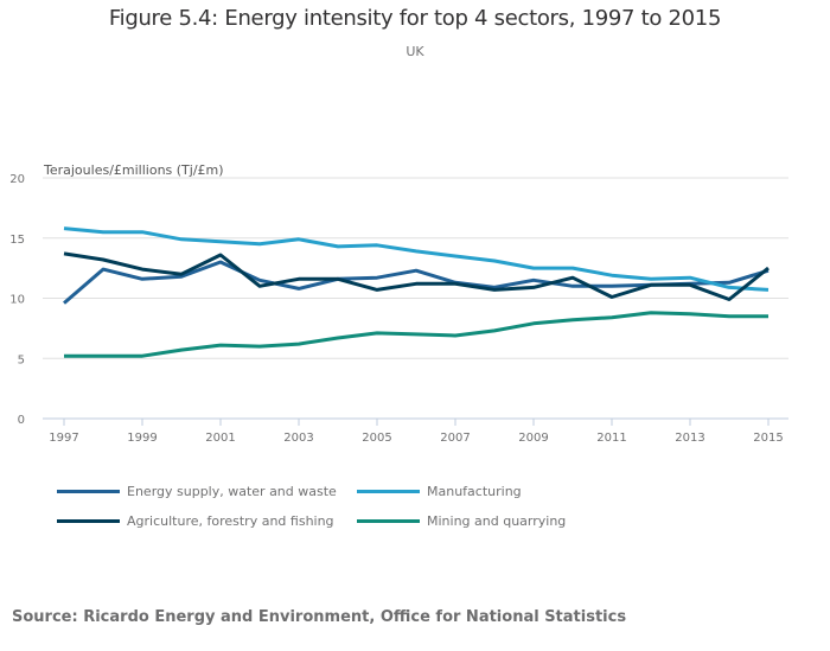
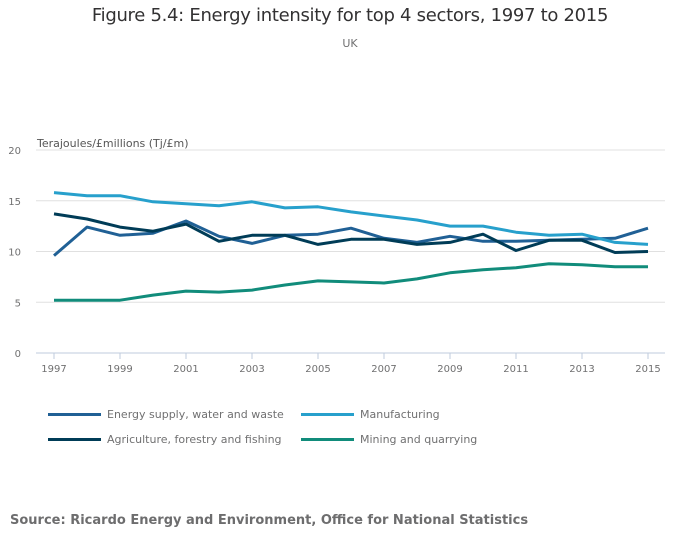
Agriculture, forestry and fishing/2001: 13.6 -> 12.7
Agriculture, forestry and fishing/2015: 12.5 -> 10.0
